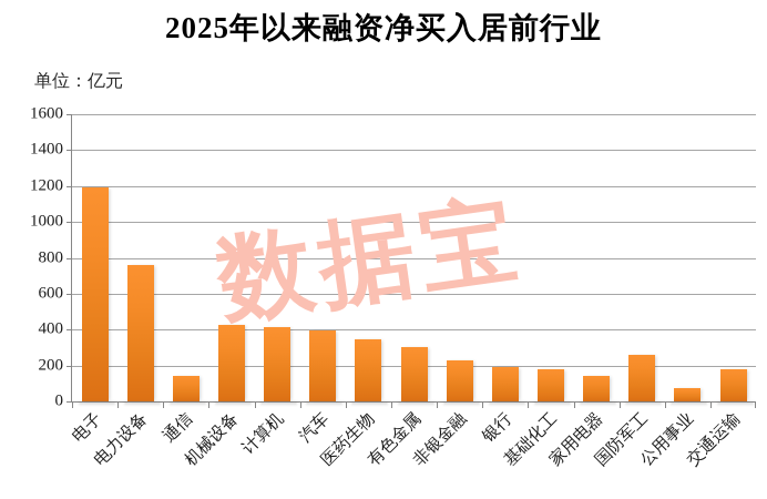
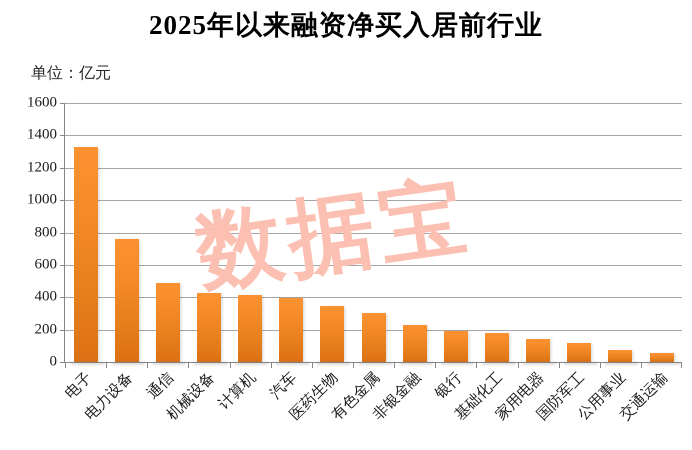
电子: 1190 -> 1330
通信: 140 -> 490
国防军工: 260 -> 120
交通运输: 180 -> 60
